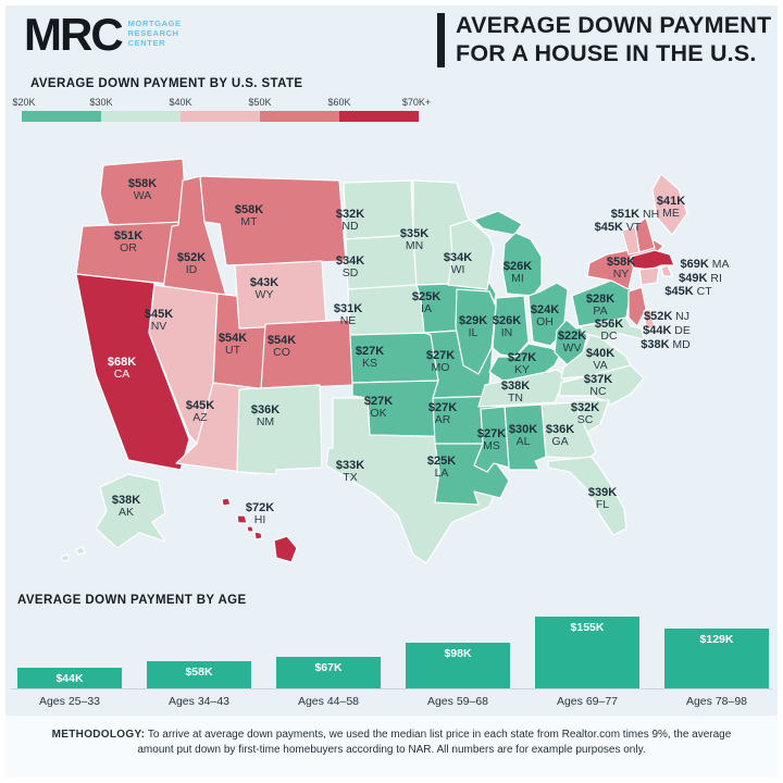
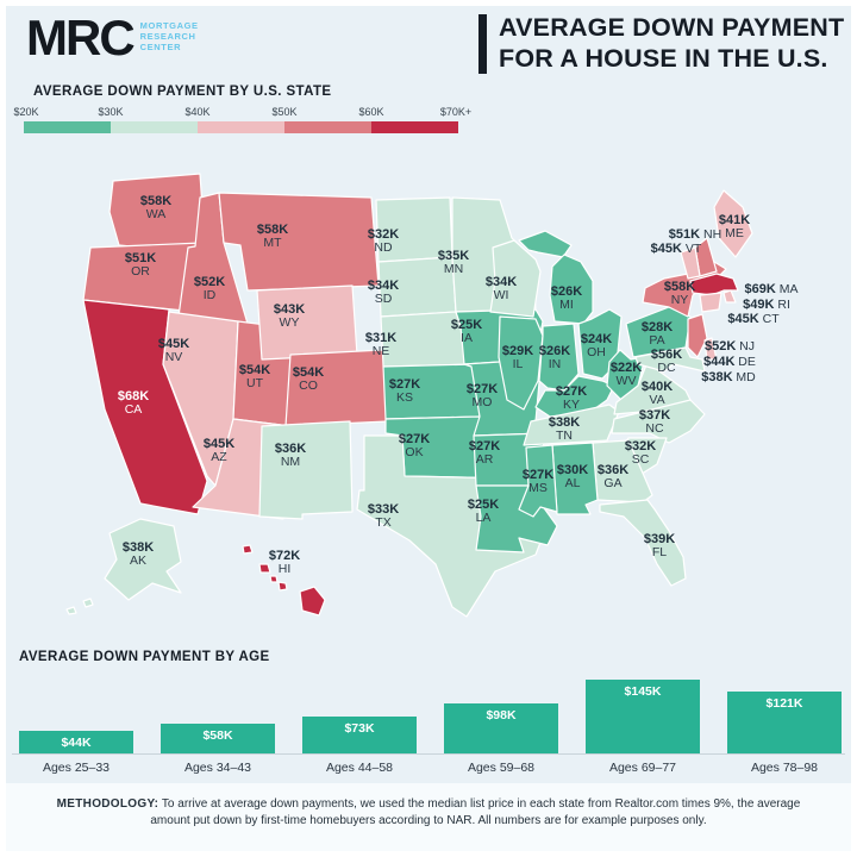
AVERAGE DOWN PAYMENT BY AGE/Ages 44–58: $67K -> $73K
AVERAGE DOWN PAYMENT BY AGE/Ages 69–77: $155K -> $145K
AVERAGE DOWN PAYMENT BY AGE/Ages 78–98: $129K -> $121K
